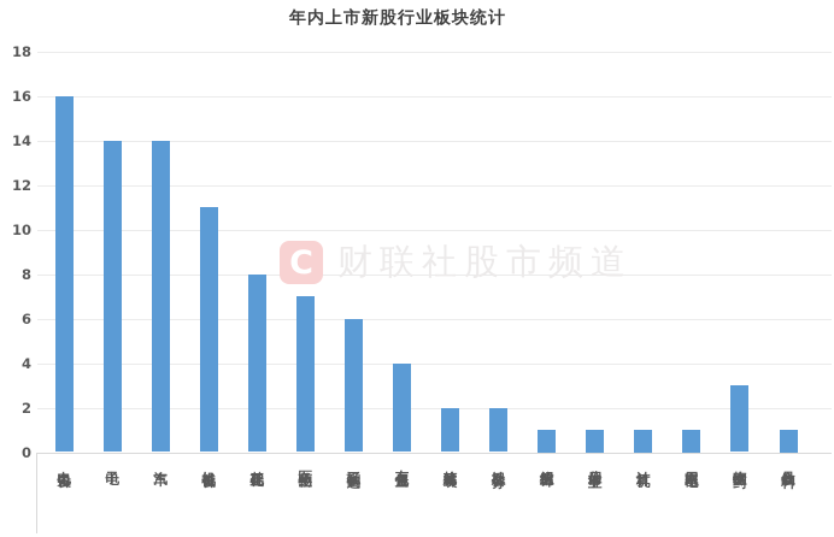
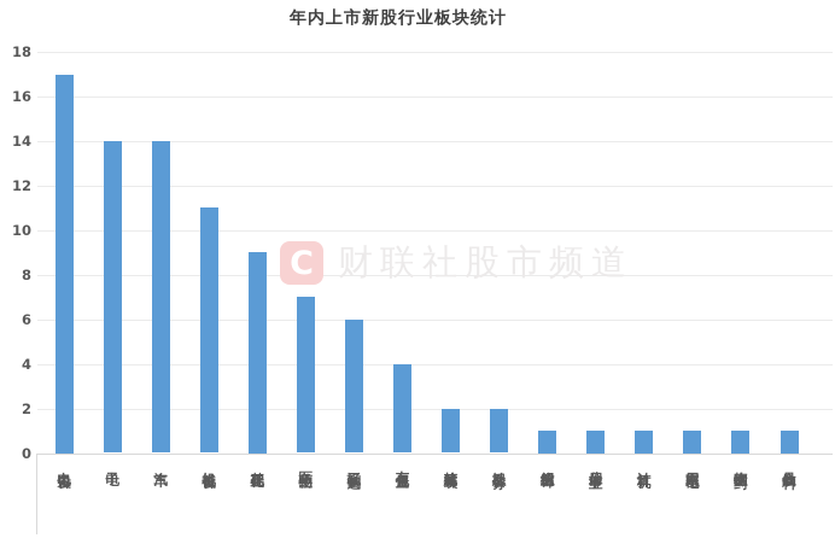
电力设备: 16 -> 17
基础化工: 8 -> 9
生物医药: 3 -> 1
